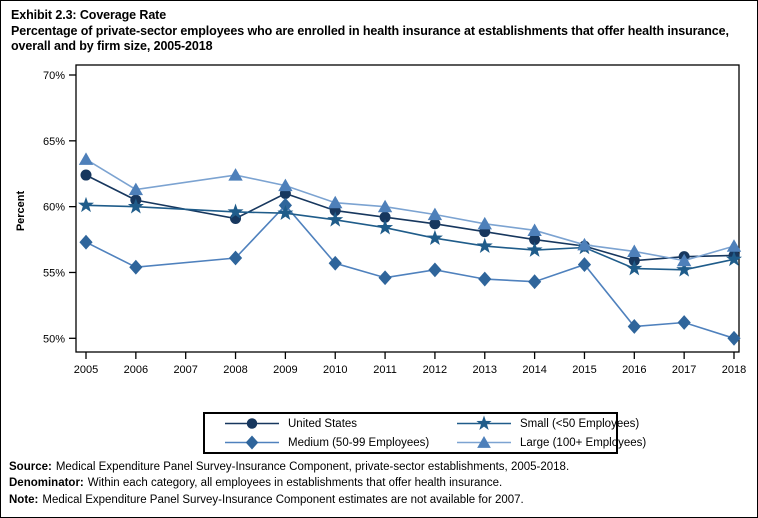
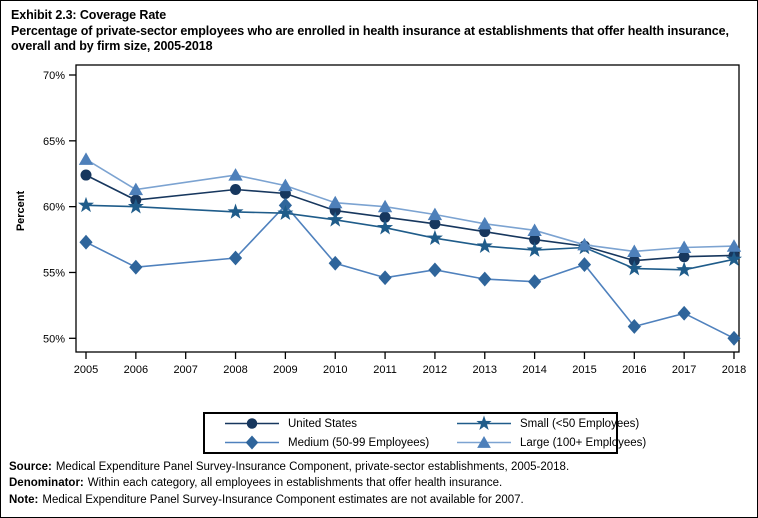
United States/2008: 59.1% -> 61.3%
Medium (50-99 Employees)/2017: 51.2% -> 51.9%
Large (100+ Employees)/2017: 55.9% -> 56.9%
